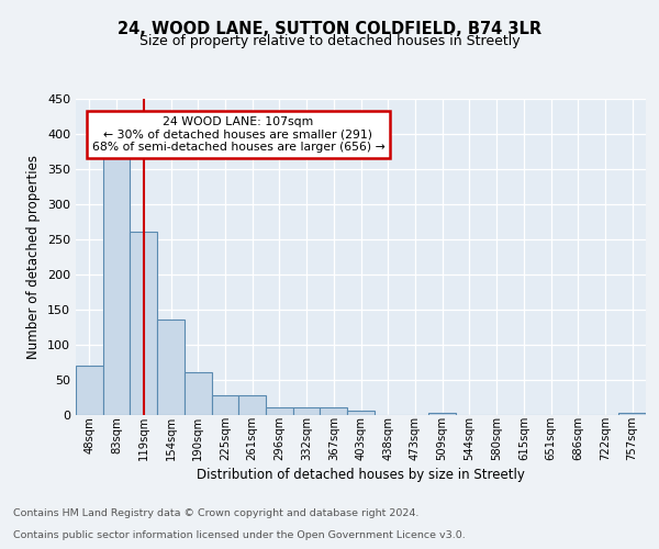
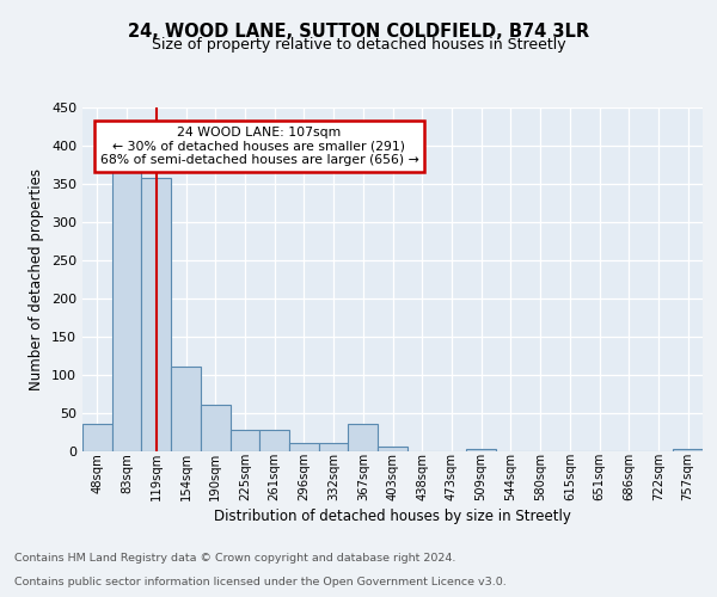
48sqm: 70 -> 36
119sqm: 260 -> 358
154sqm: 135 -> 110
367sqm: 10 -> 36
